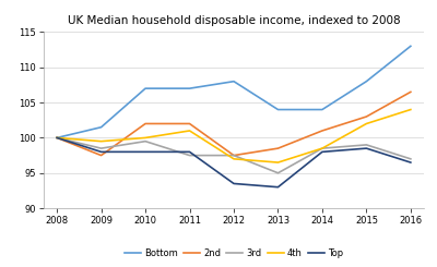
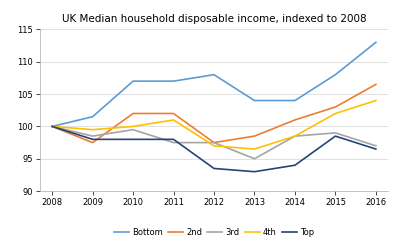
Top/2014: 98.0 -> 94.0
